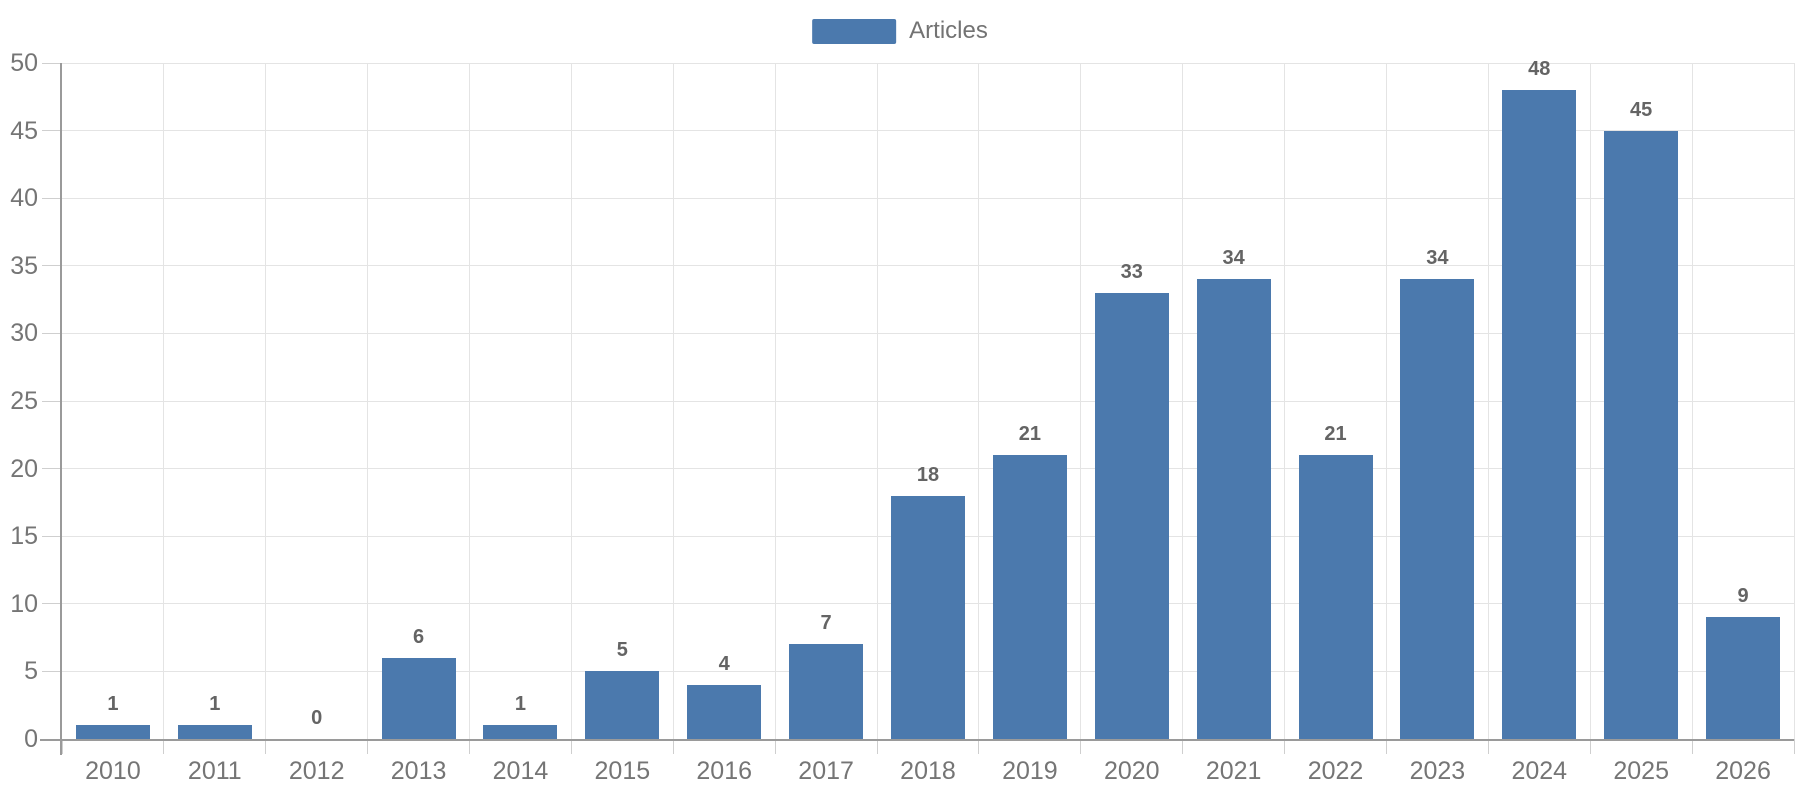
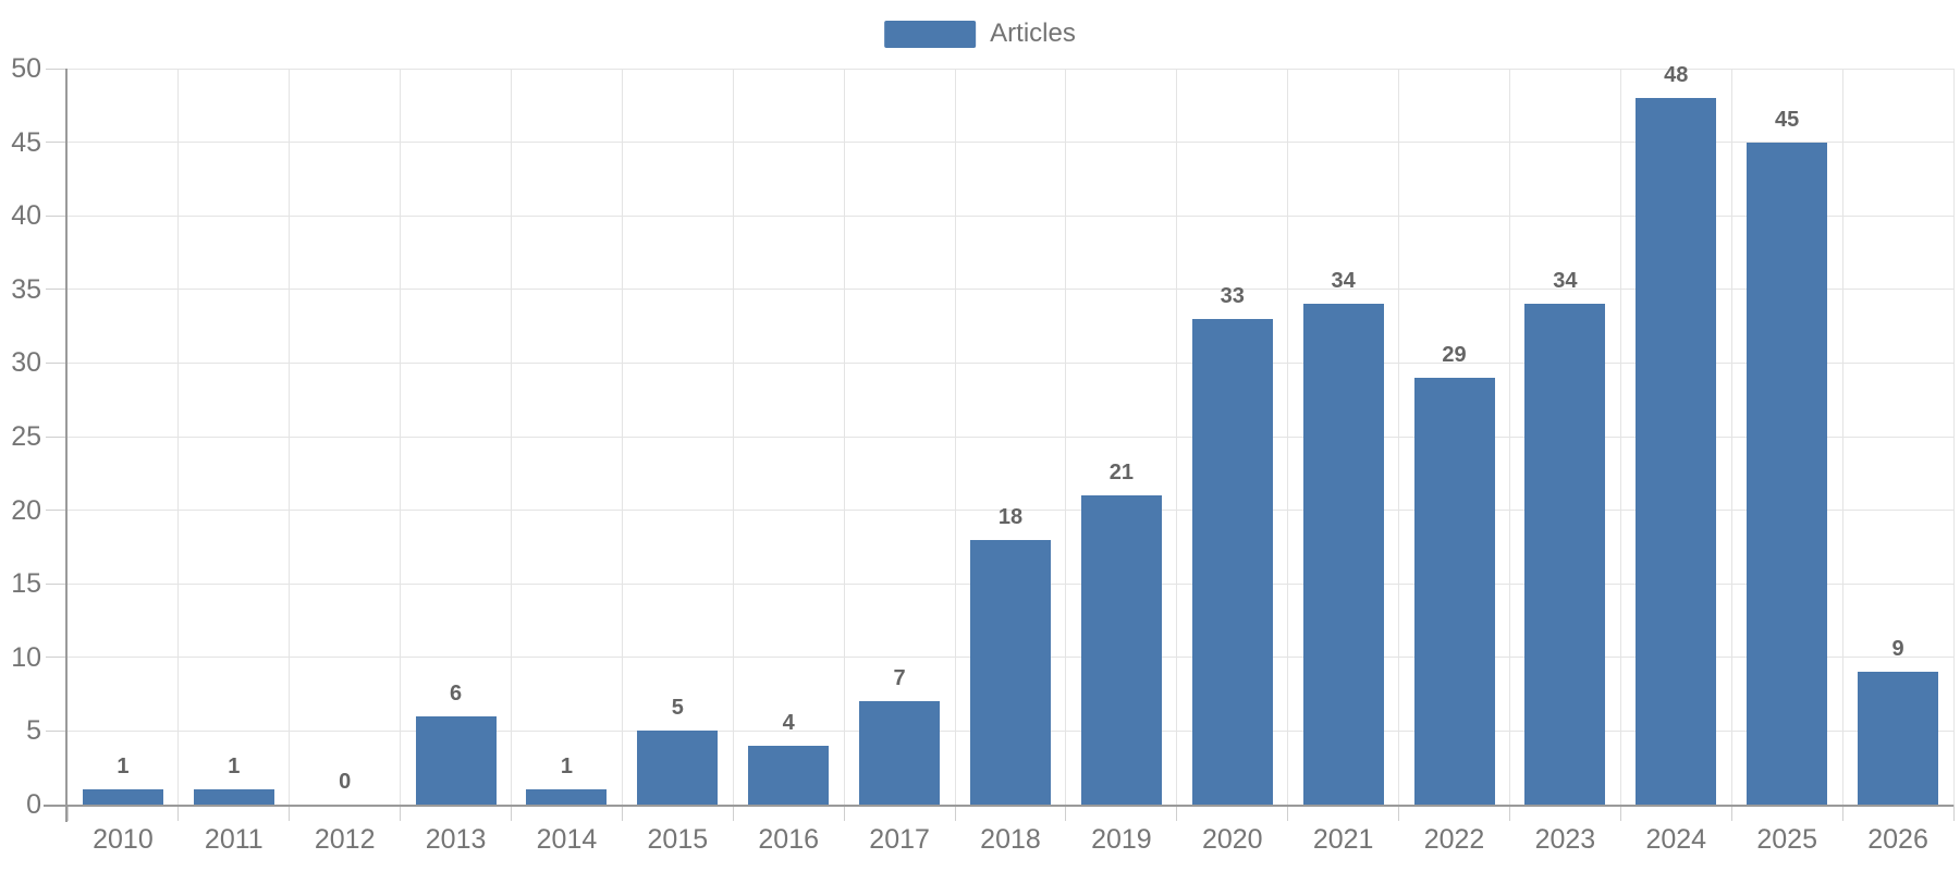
2022: 21 -> 29
